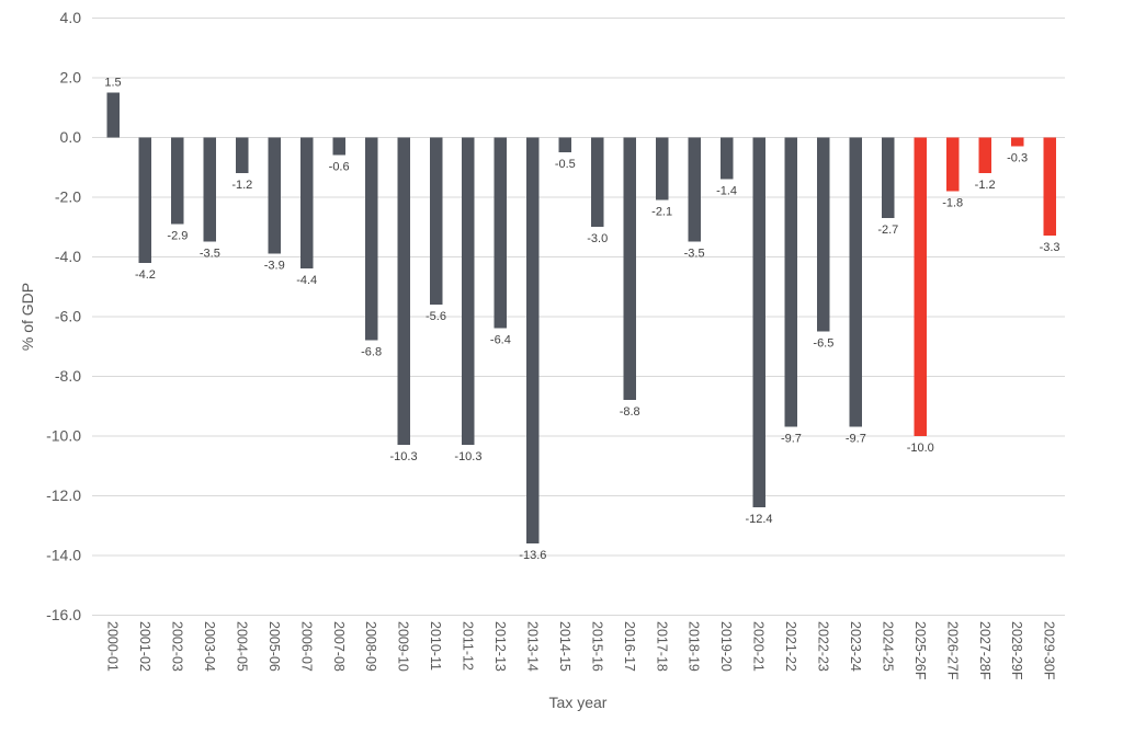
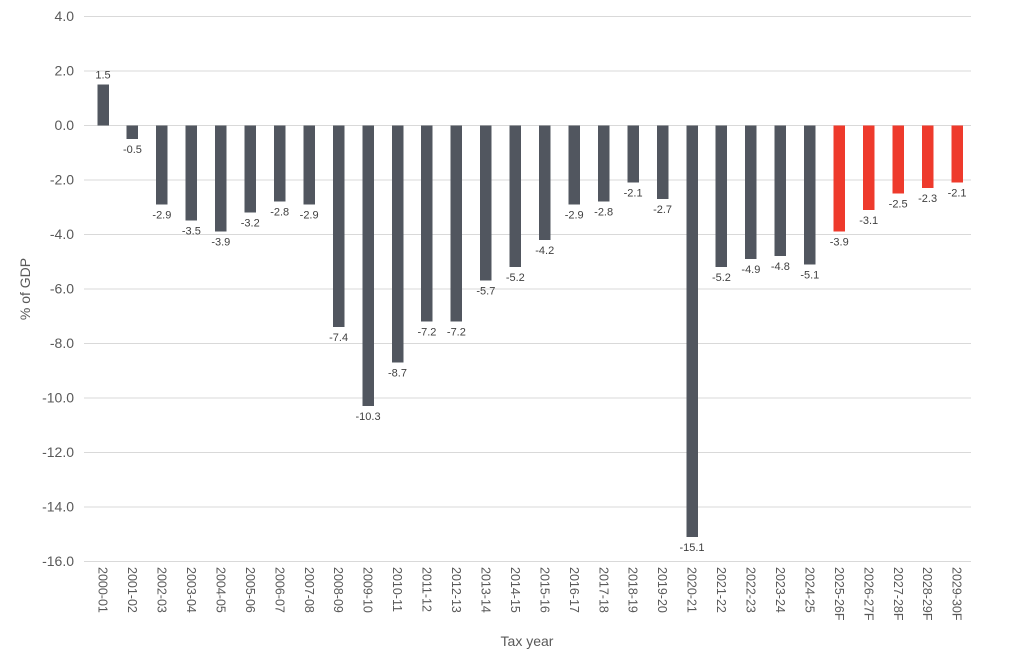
2001-02: -4.2 -> -0.5
2004-05: -1.2 -> -3.9
2005-06: -3.9 -> -3.2
2006-07: -4.4 -> -2.8
2007-08: -0.6 -> -2.9
2008-09: -6.8 -> -7.4
2010-11: -5.6 -> -8.7
2011-12: -10.3 -> -7.2
2012-13: -6.4 -> -7.2
2013-14: -13.6 -> -5.7
2014-15: -0.5 -> -5.2
2015-16: -3.0 -> -4.2
2016-17: -8.8 -> -2.9
2017-18: -2.1 -> -2.8
2018-19: -3.5 -> -2.1
2019-20: -1.4 -> -2.7
2020-21: -12.4 -> -15.1
2021-22: -9.7 -> -5.2
2022-23: -6.5 -> -4.9
2023-24: -9.7 -> -4.8
2024-25: -2.7 -> -5.1
2025-26F: -10.0 -> -3.9
2026-27F: -1.8 -> -3.1
2027-28F: -1.2 -> -2.5
2028-29F: -0.3 -> -2.3
2029-30F: -3.3 -> -2.1
